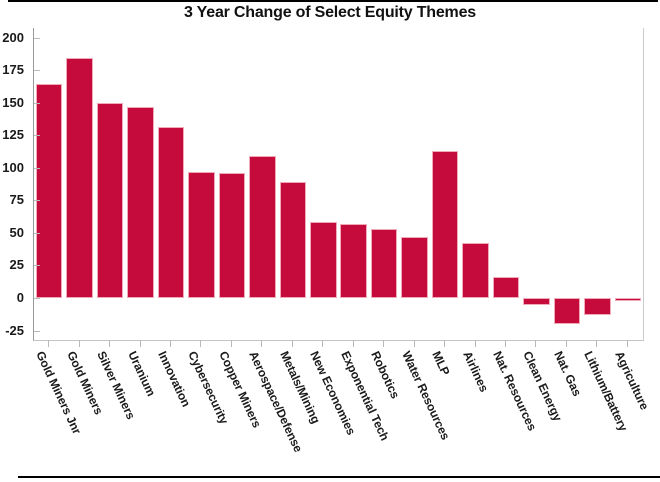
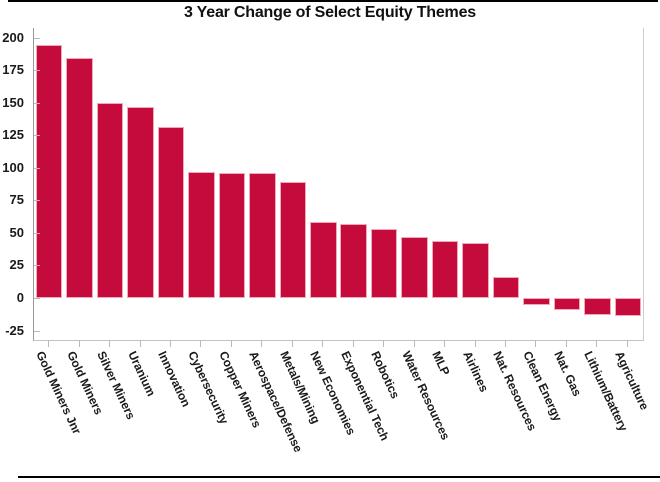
Gold Miners Jnr: 164 -> 194
Aerospace/Defense: 109 -> 96
MLP: 113 -> 44
Nat. Gas: -20 -> -9
Agriculture: -2 -> -14
